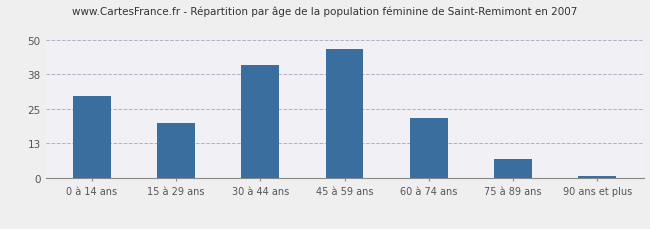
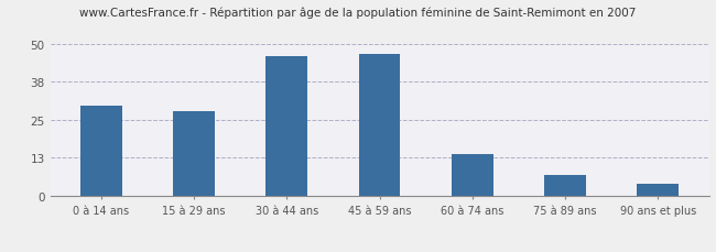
15 à 29 ans: 20 -> 28
30 à 44 ans: 41 -> 46
60 à 74 ans: 22 -> 14
90 ans et plus: 1 -> 4
